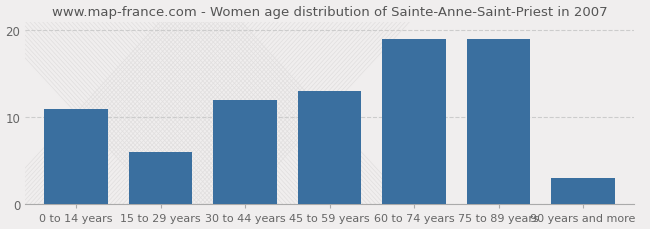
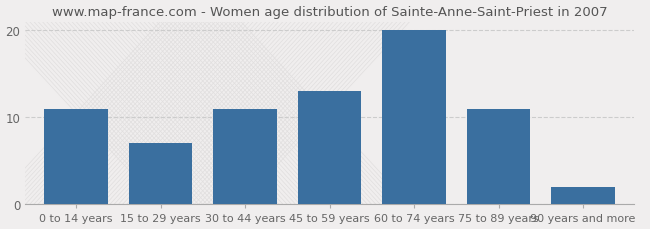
15 to 29 years: 6 -> 7
30 to 44 years: 12 -> 11
60 to 74 years: 19 -> 20
75 to 89 years: 19 -> 11
90 years and more: 3 -> 2
